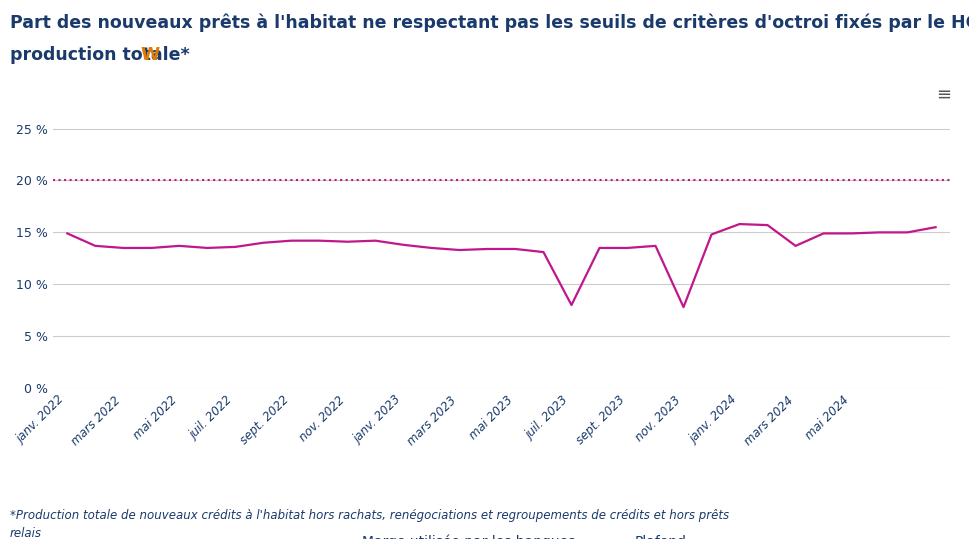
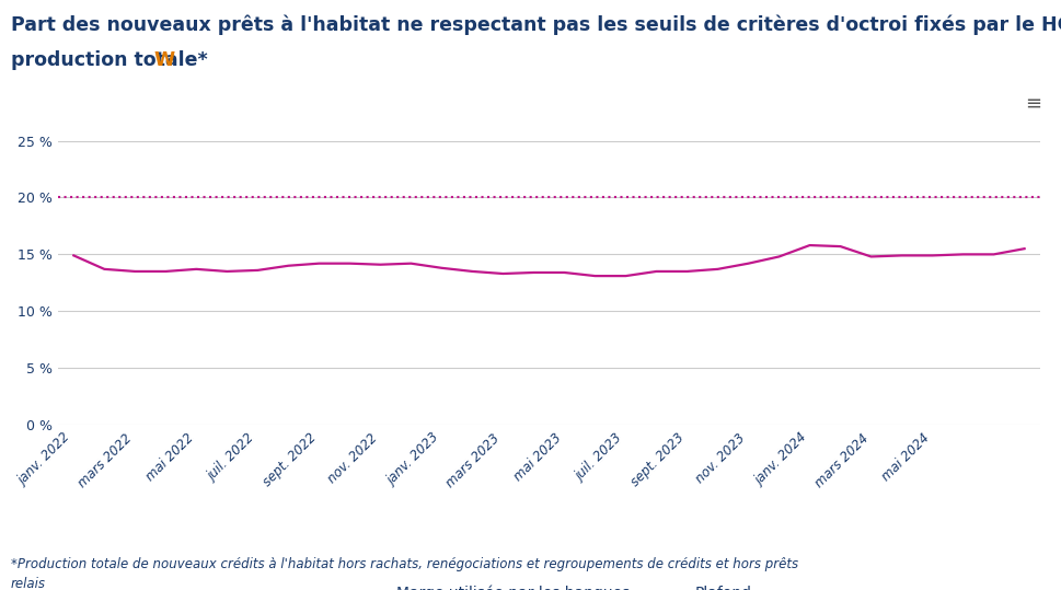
juil. 2023: 8.0 % -> 13.1 %
nov. 2023: 7.8 % -> 14.2 %
mars 2024: 13.7 % -> 14.8 %
